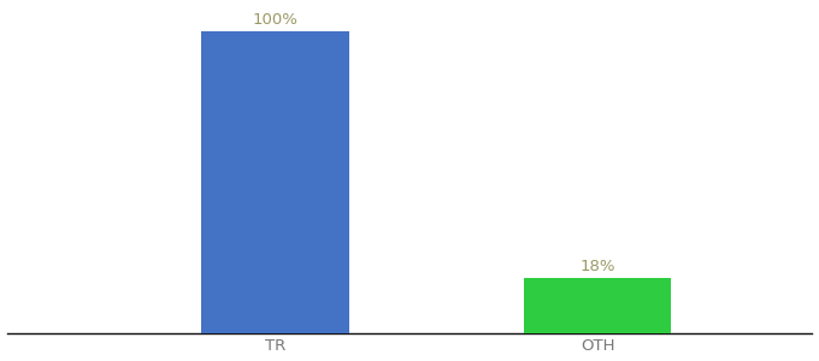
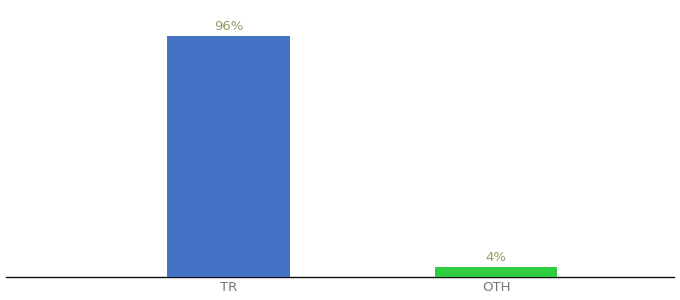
TR: 100% -> 96%
OTH: 18% -> 4%
